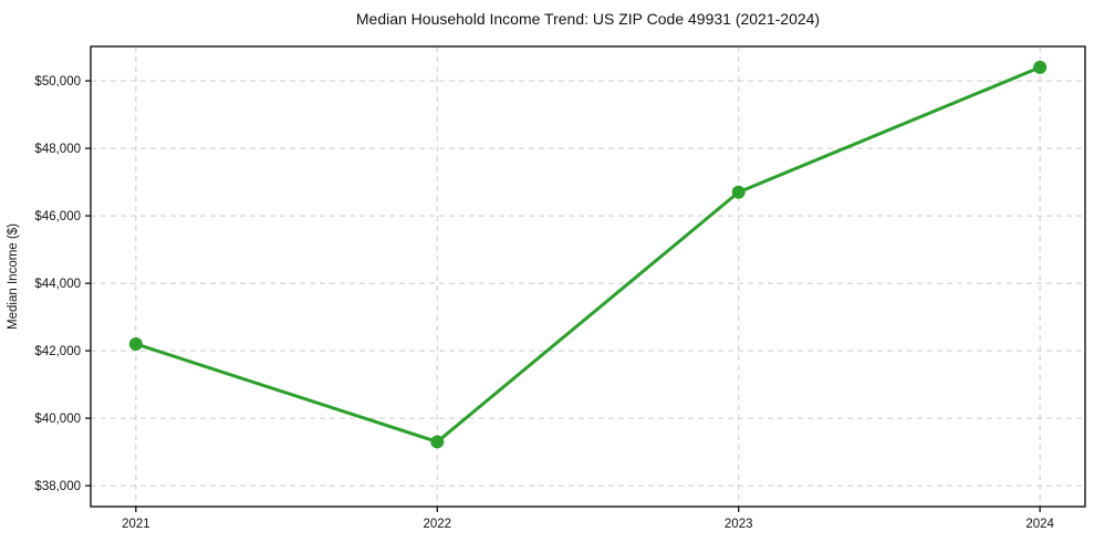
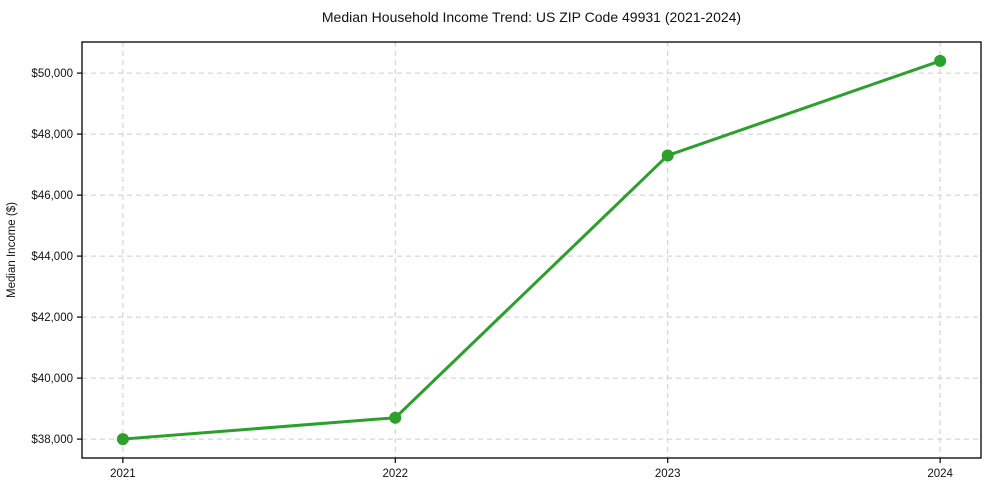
2021: $42200 -> $38000
2022: $39300 -> $38700
2023: $46700 -> $47300
